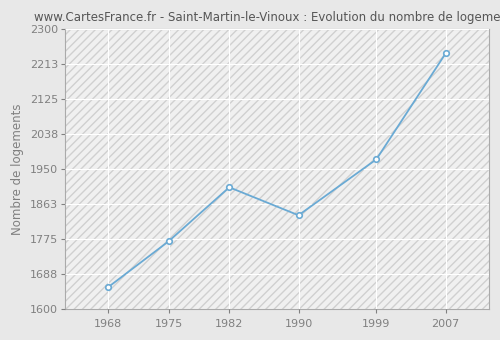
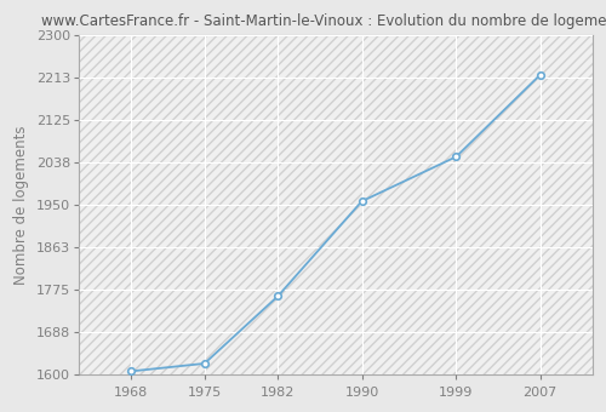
1968: 1655 -> 1607
1975: 1770 -> 1623
1982: 1905 -> 1762
1990: 1835 -> 1958
1999: 1975 -> 2050
2007: 2240 -> 2219
